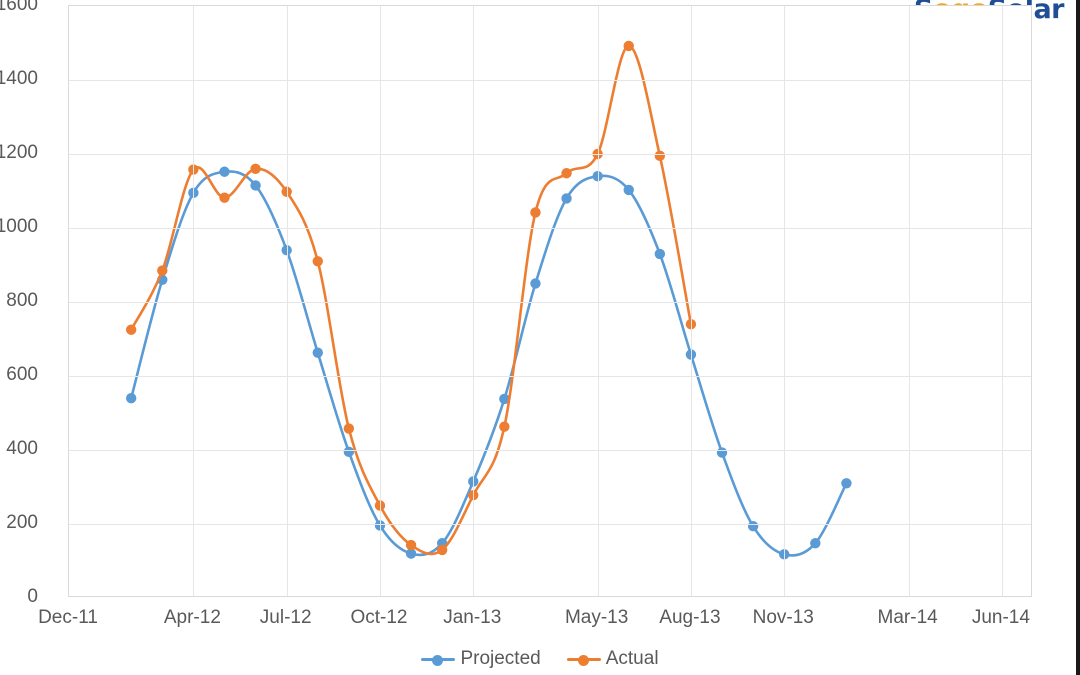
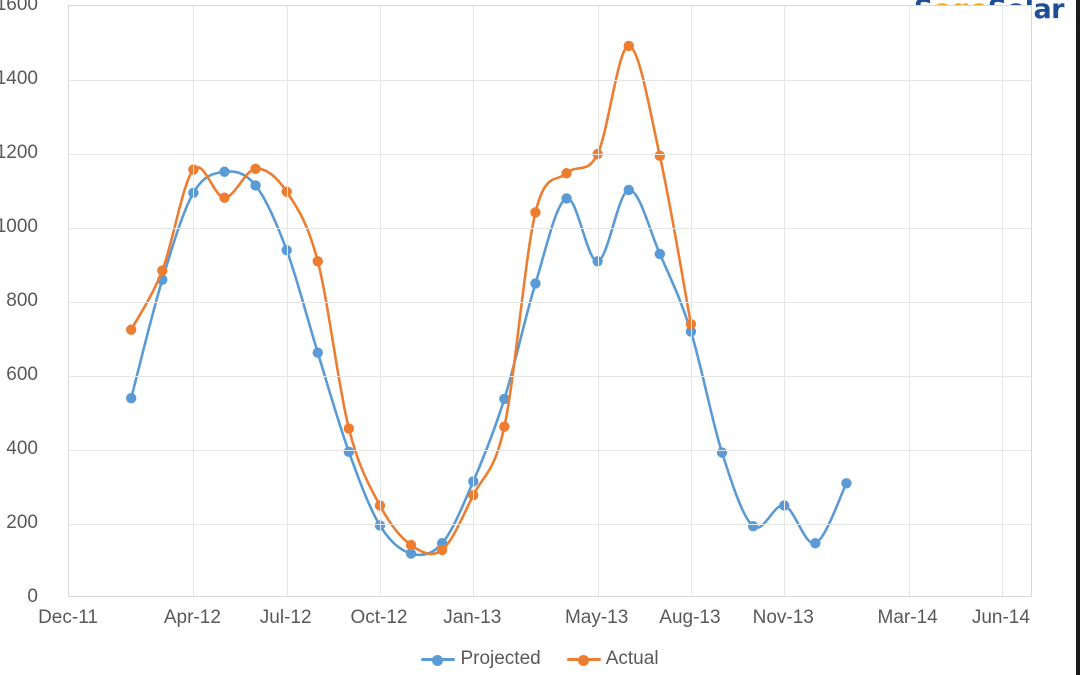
Projected/May-13: 1140 -> 910
Projected/Aug-13: 660 -> 720
Projected/Nov-13: 120 -> 250
